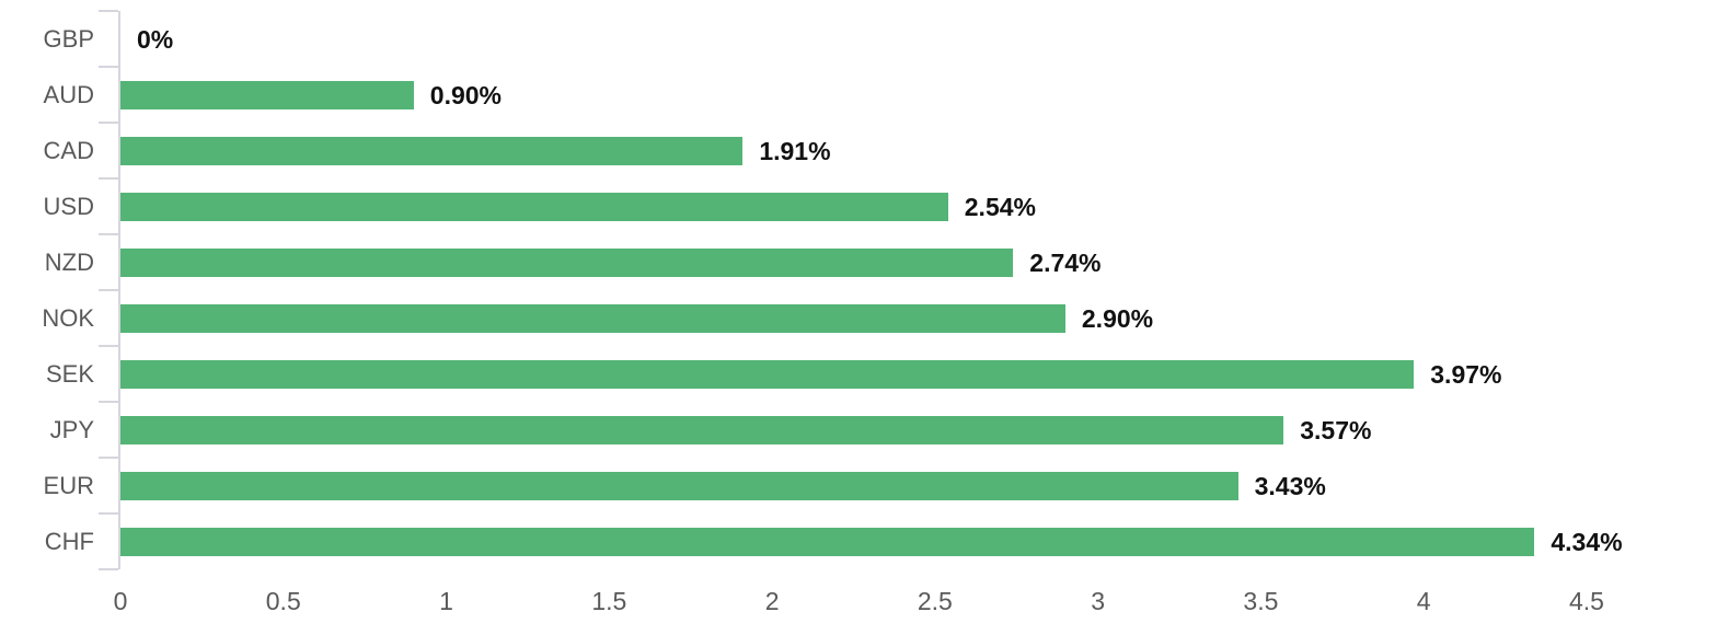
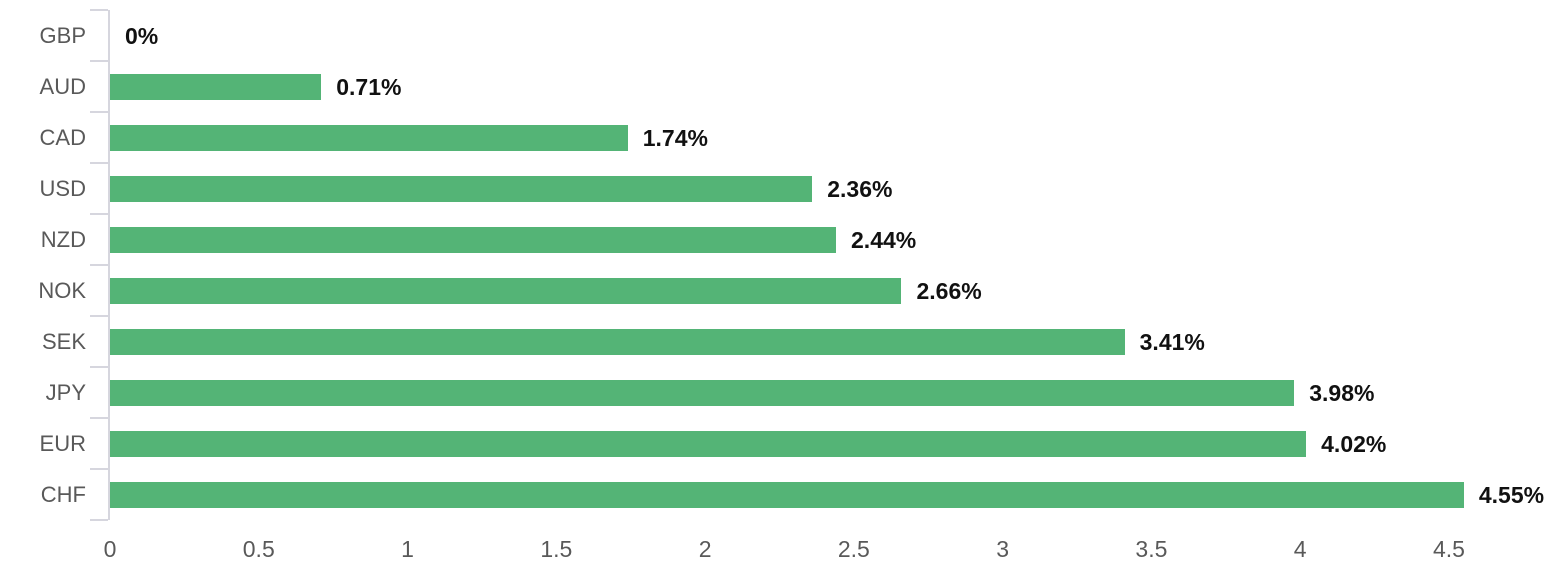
AUD: 0.90% -> 0.71%
CAD: 1.91% -> 1.74%
USD: 2.54% -> 2.36%
NZD: 2.74% -> 2.44%
NOK: 2.90% -> 2.66%
SEK: 3.97% -> 3.41%
JPY: 3.57% -> 3.98%
EUR: 3.43% -> 4.02%
CHF: 4.34% -> 4.55%
